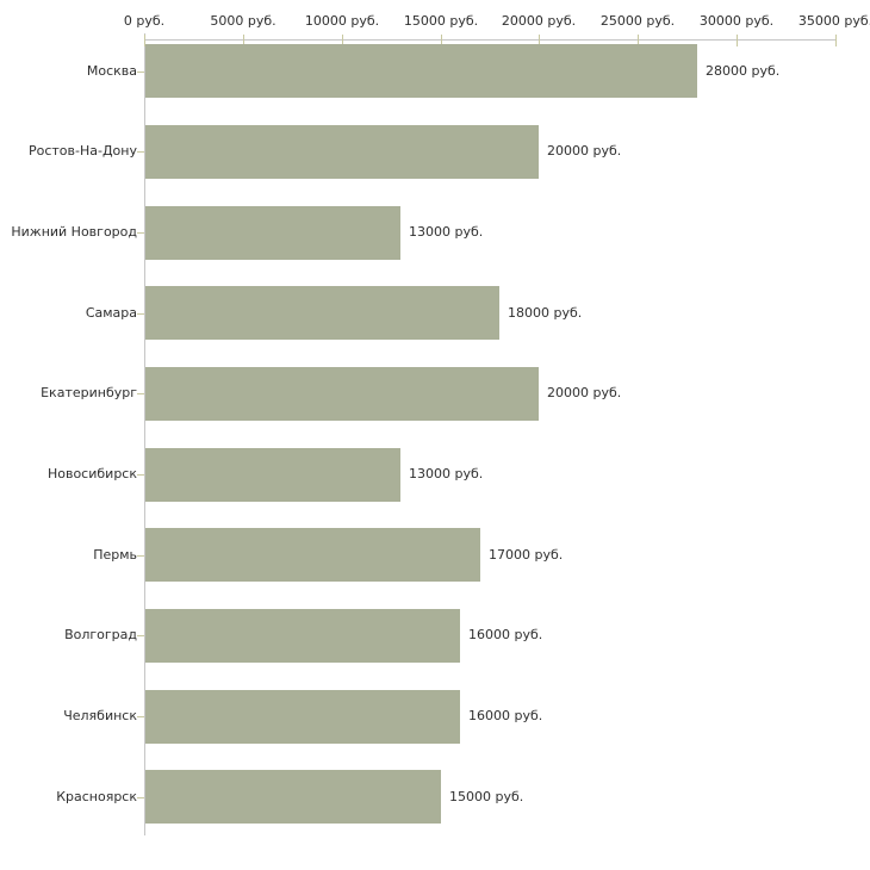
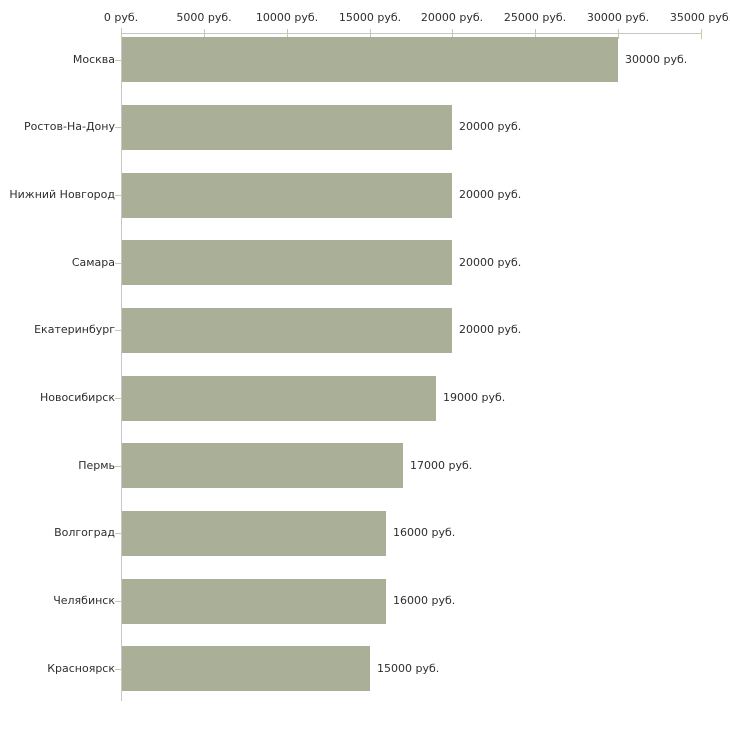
Москва: 28000 -> 30000
Нижний Новгород: 13000 -> 20000
Самара: 18000 -> 20000
Новосибирск: 13000 -> 19000
